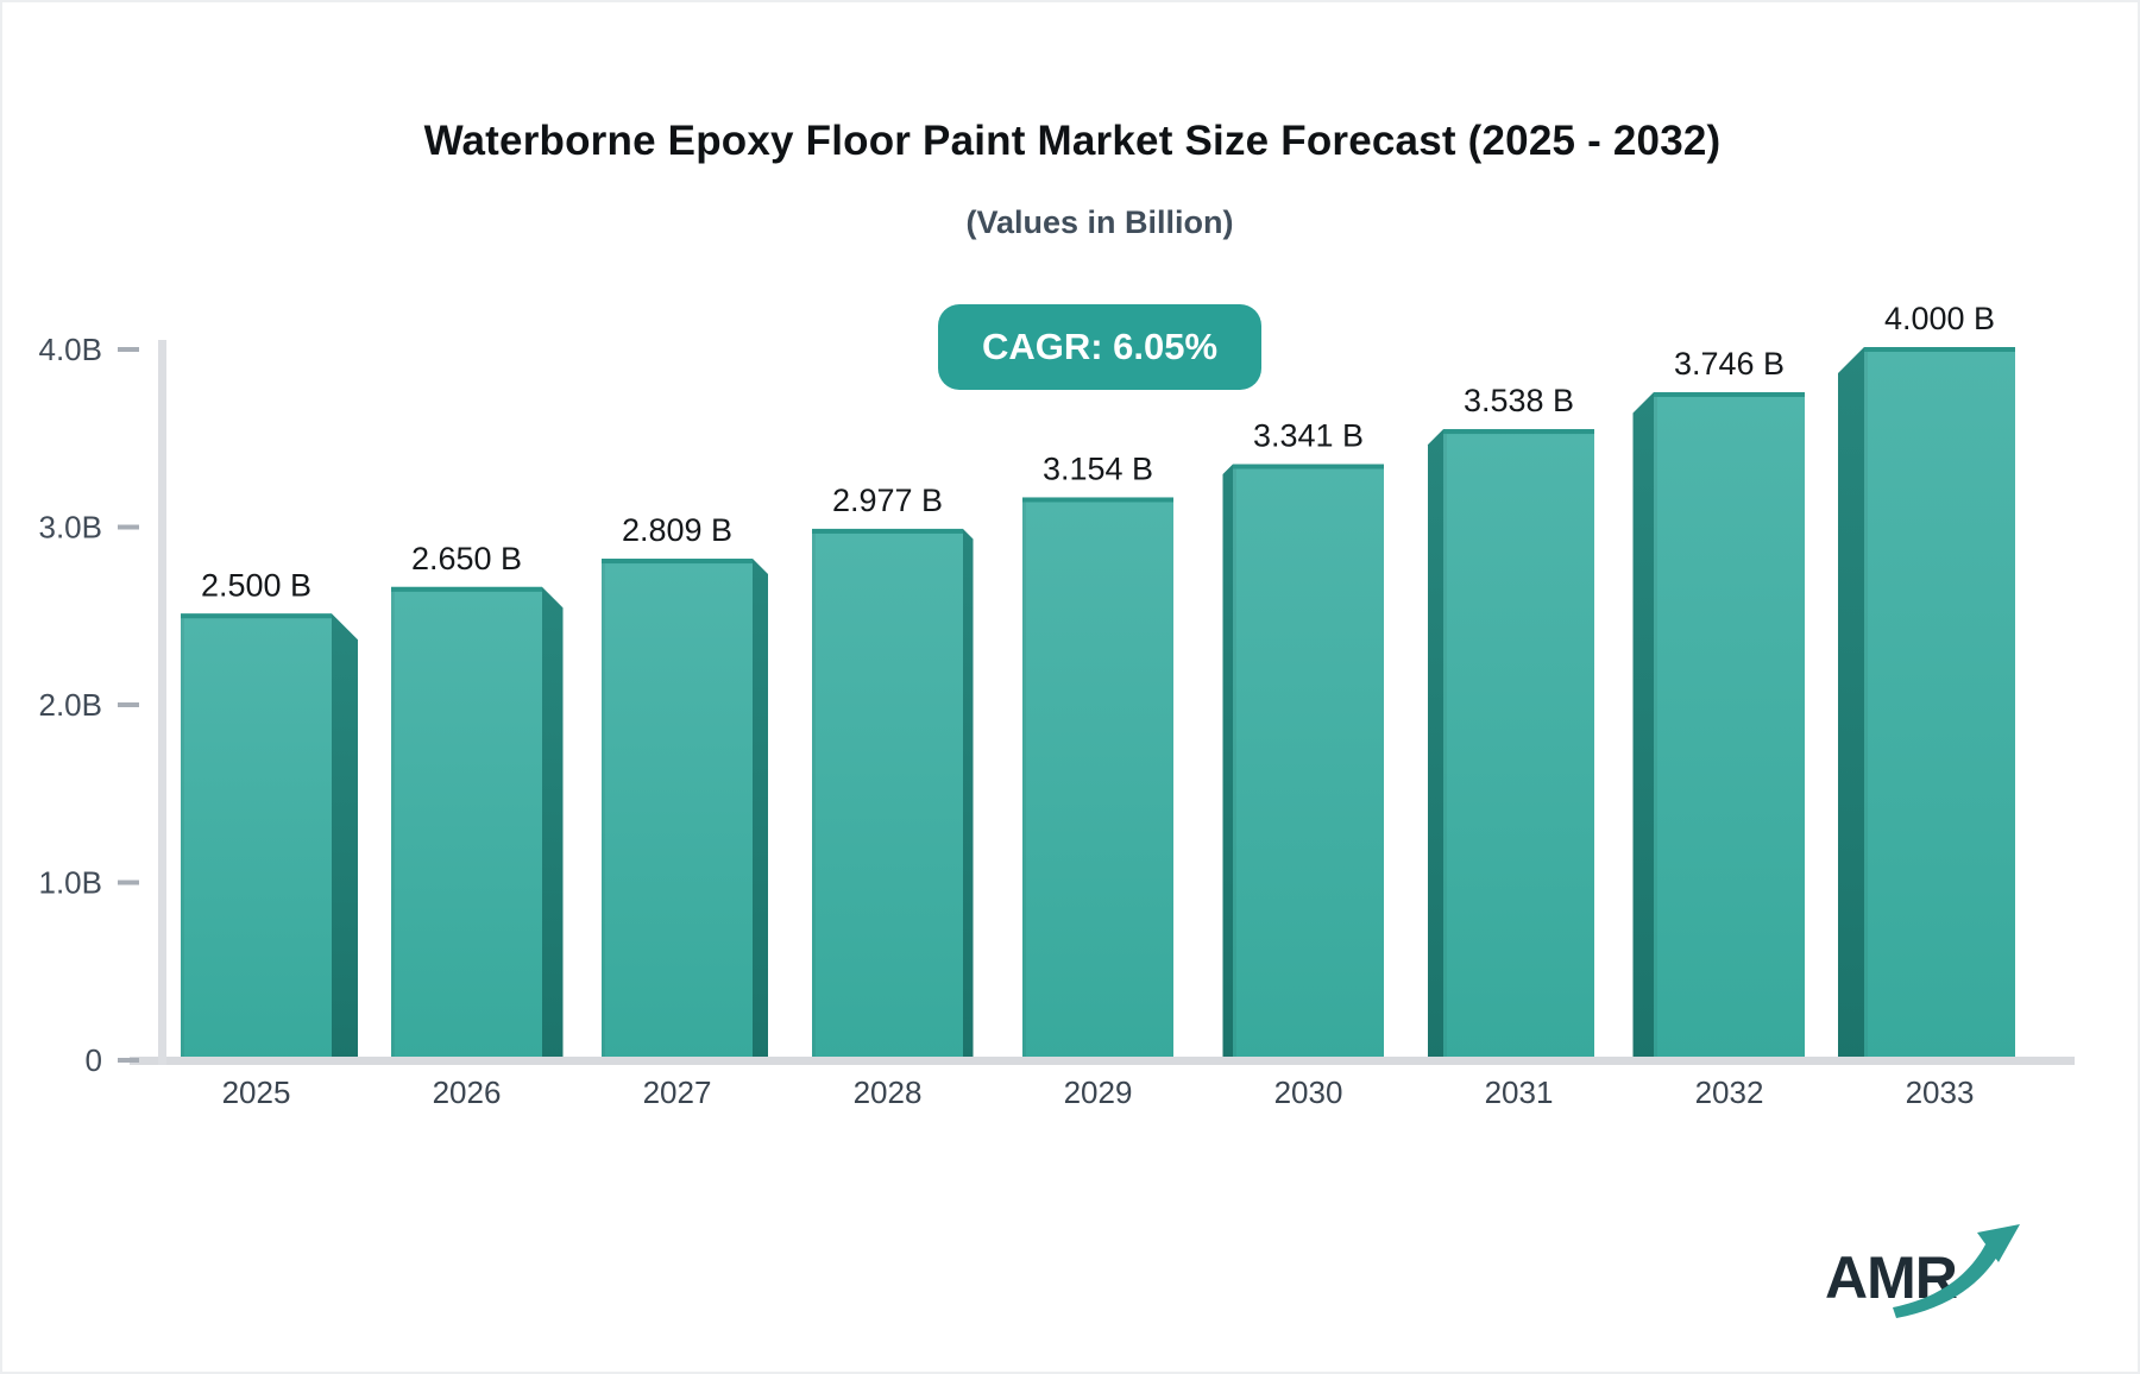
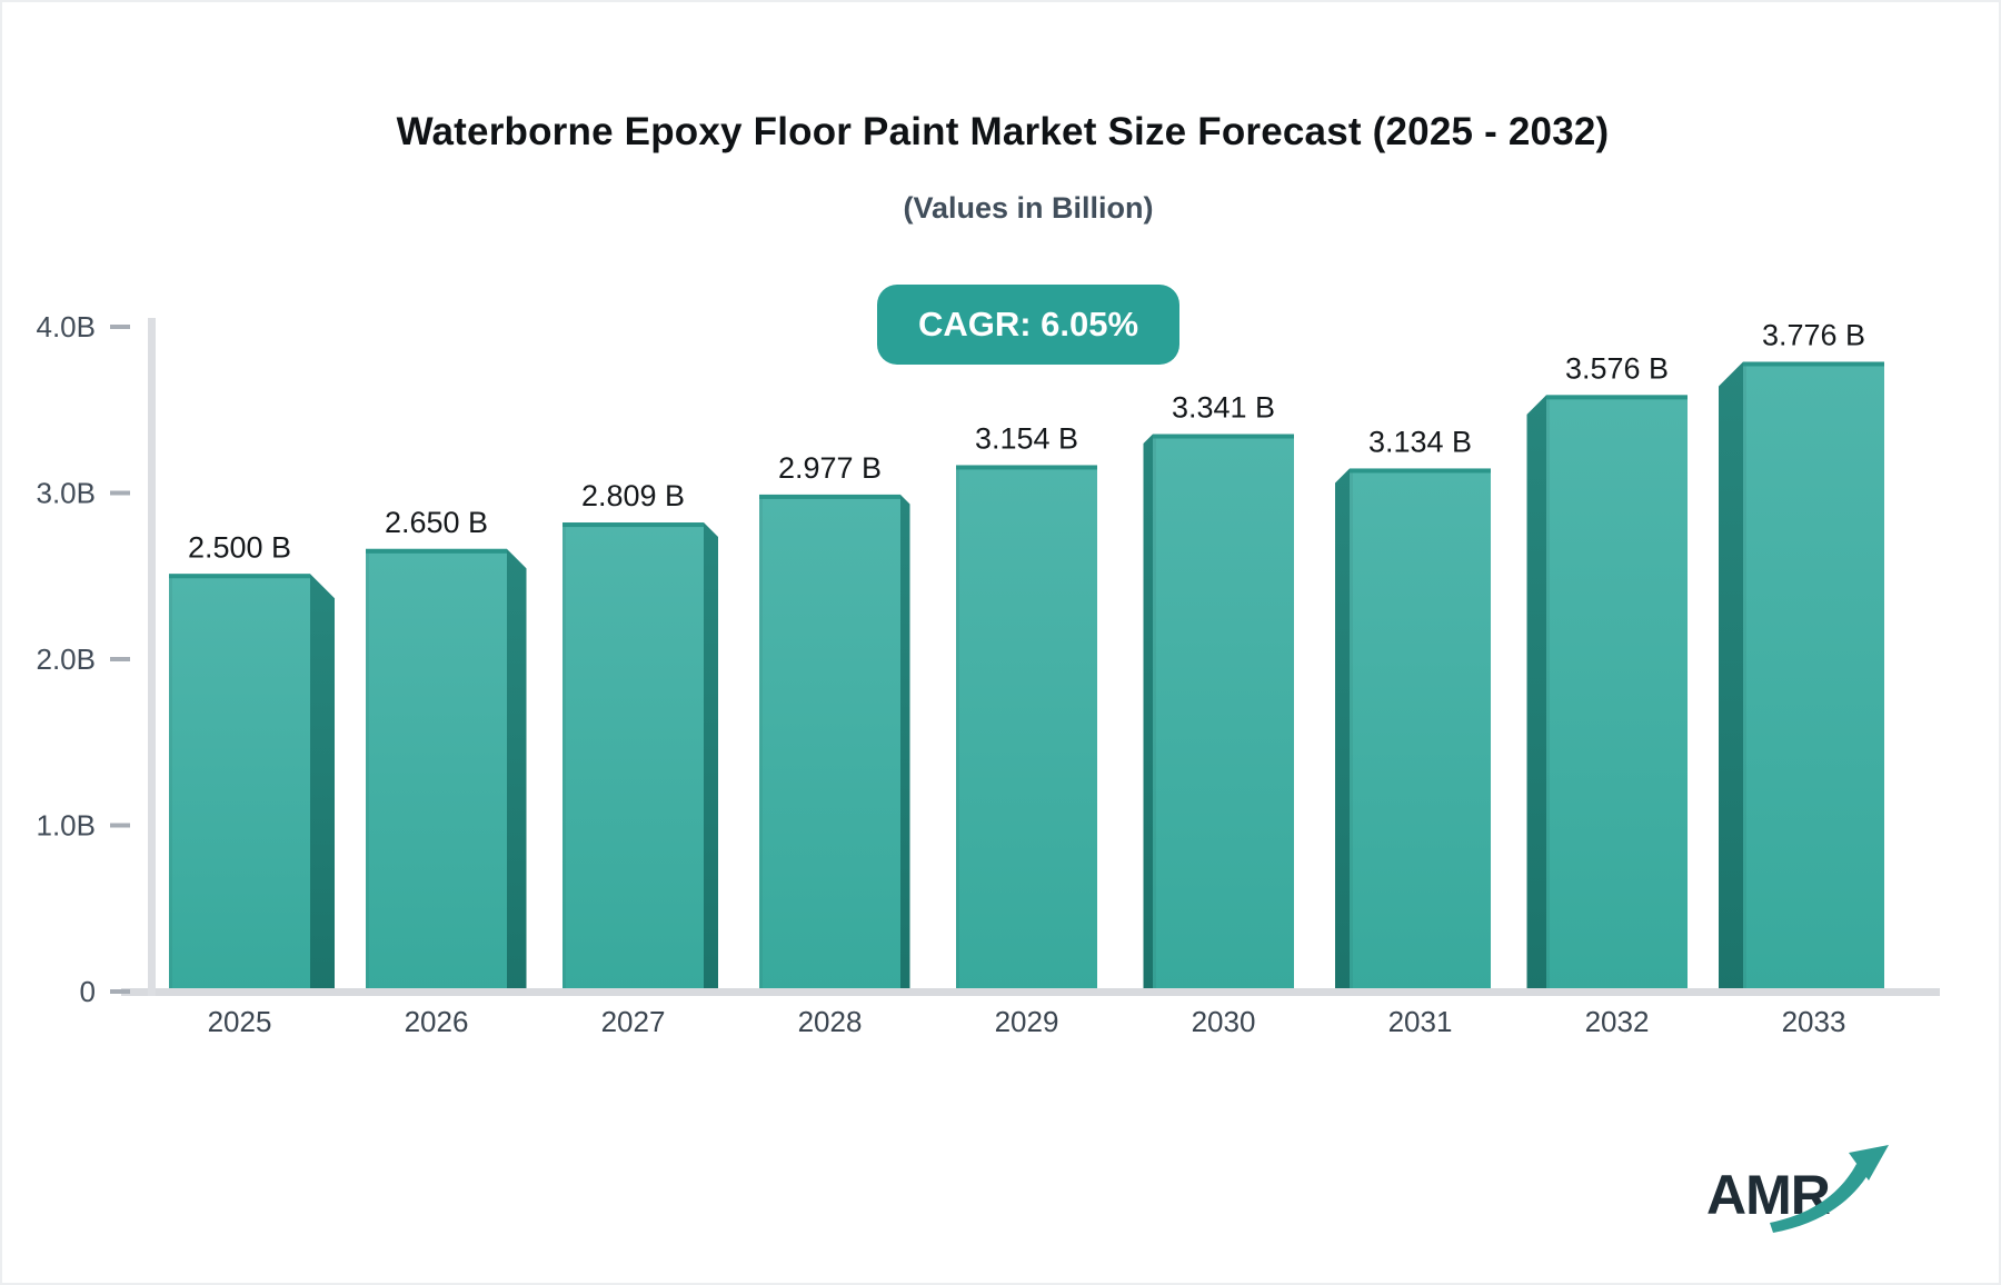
2031: 3.538 -> 3.134
2032: 3.746 -> 3.576
2033: 4.000 -> 3.776
